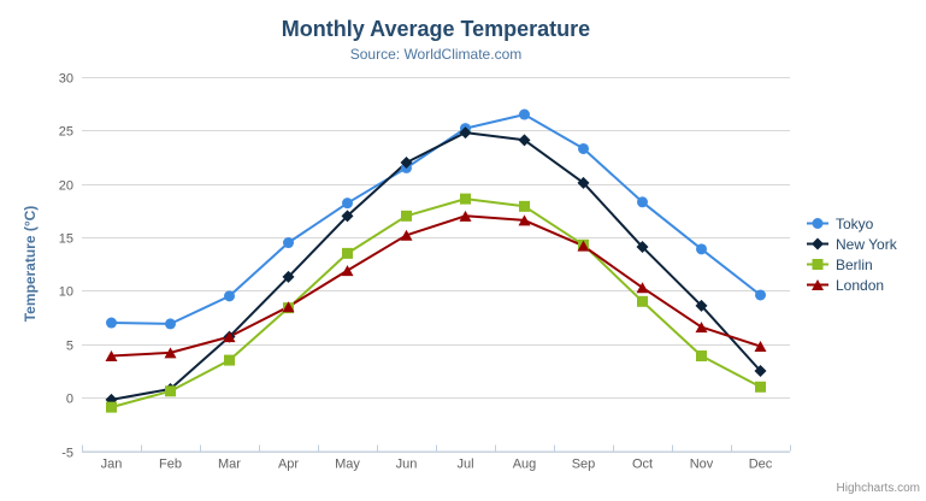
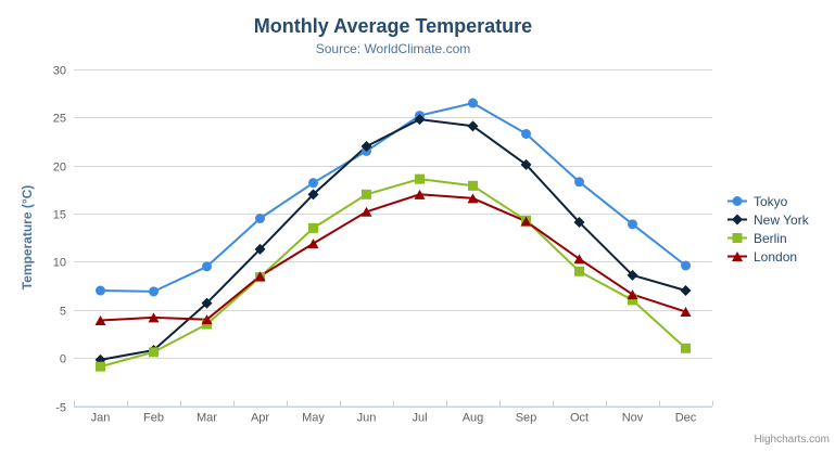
London/Mar: 6 -> 4
Berlin/Nov: 4 -> 6
New York/Dec: 2 -> 7
